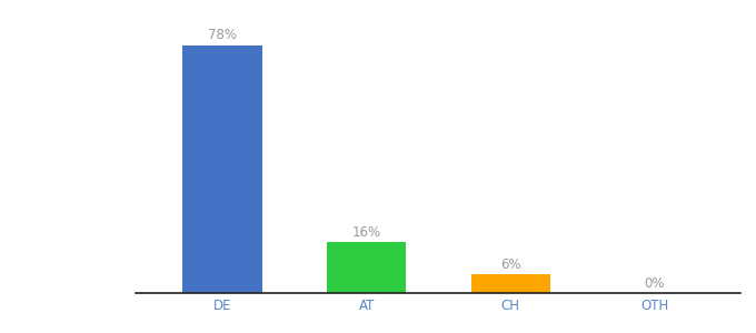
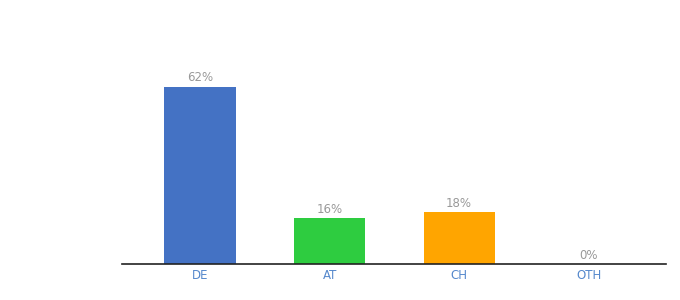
DE: 78% -> 62%
CH: 6% -> 18%
